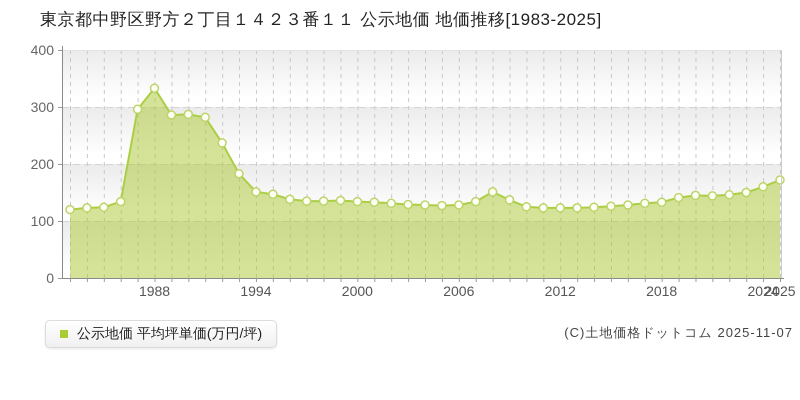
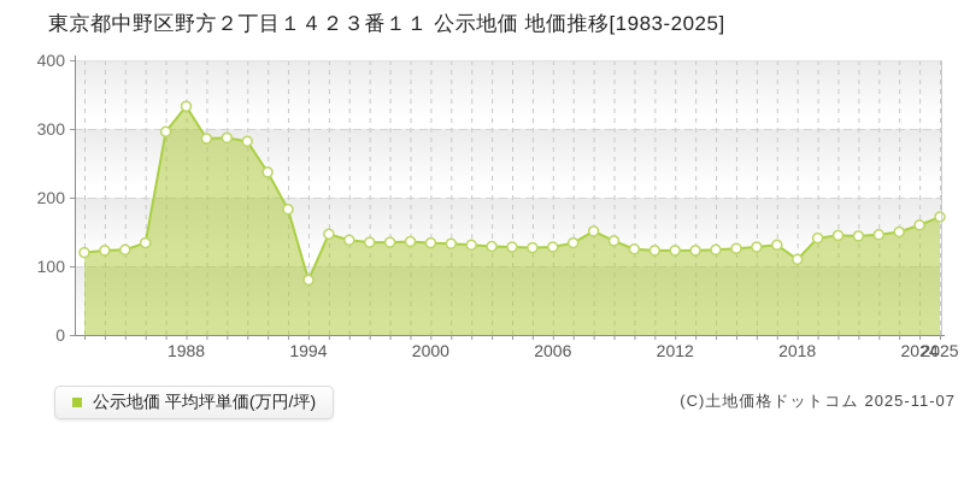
1994: 150 -> 80
2018: 130 -> 110
